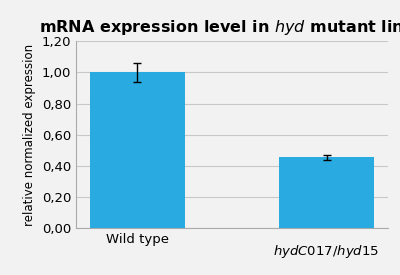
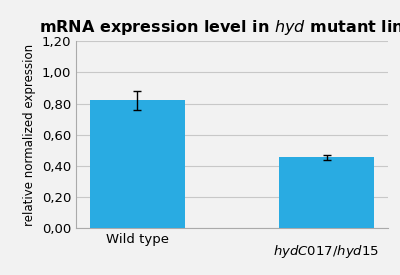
Wild type: 1,00 -> 0,82
